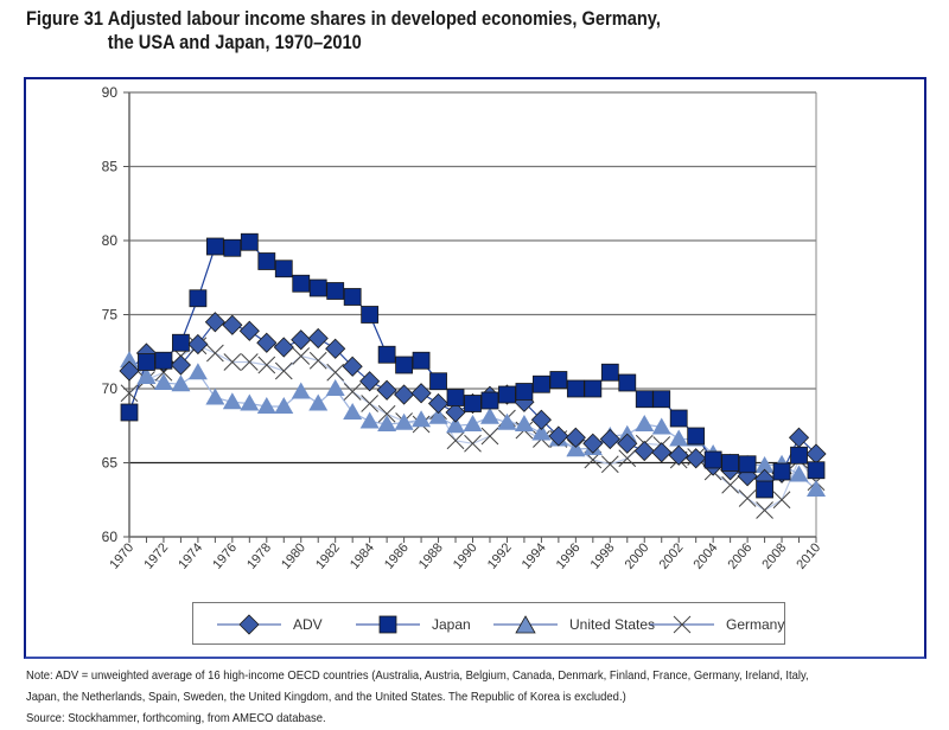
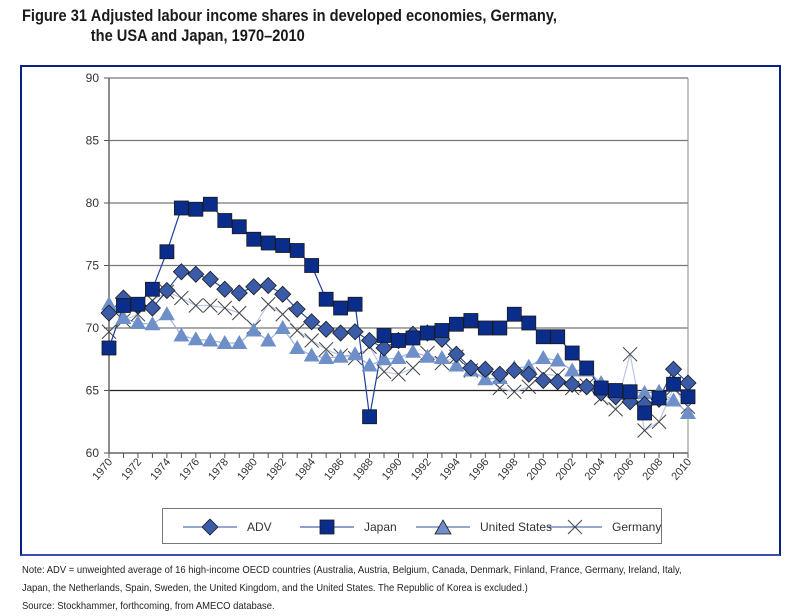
Germany/1980: 72.2 -> 70.1
Japan/1988: 70.5 -> 62.9
United States/1988: 68.1 -> 67.0
Germany/1994: 66.6 -> 67.7
Germany/2006: 62.6 -> 67.9
